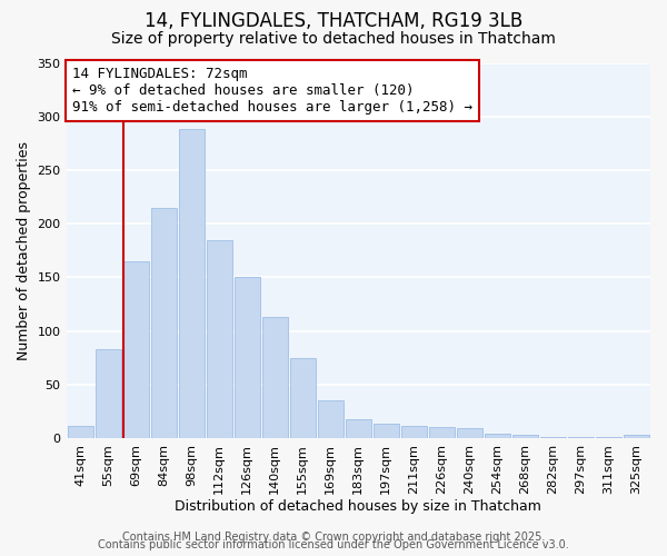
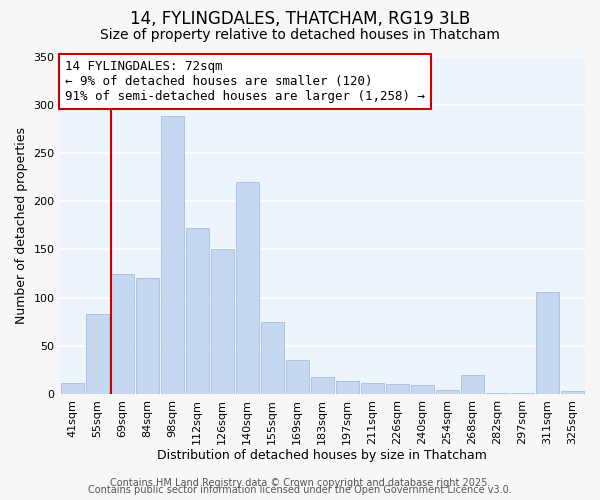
69sqm: 165 -> 124
84sqm: 215 -> 120
112sqm: 185 -> 172
140sqm: 113 -> 220
268sqm: 3 -> 20
311sqm: 1 -> 106
